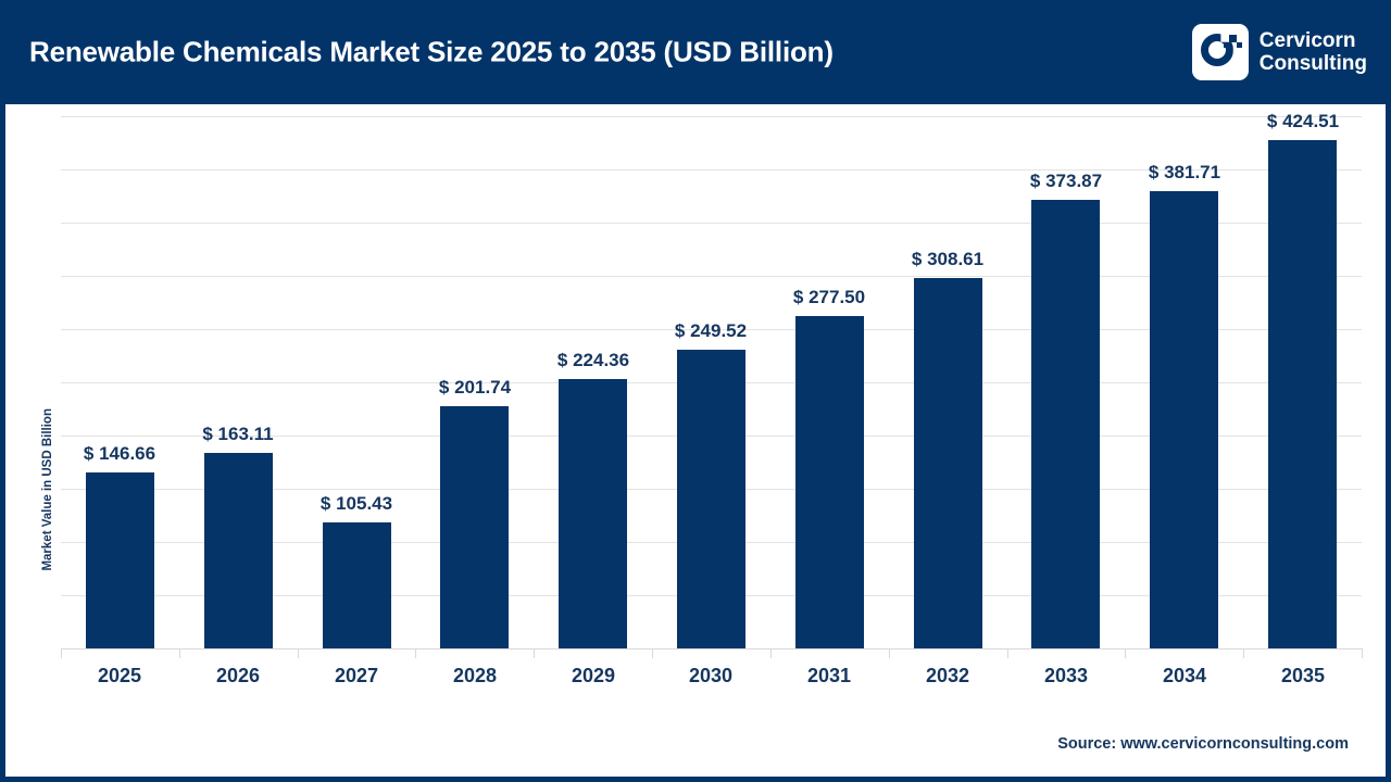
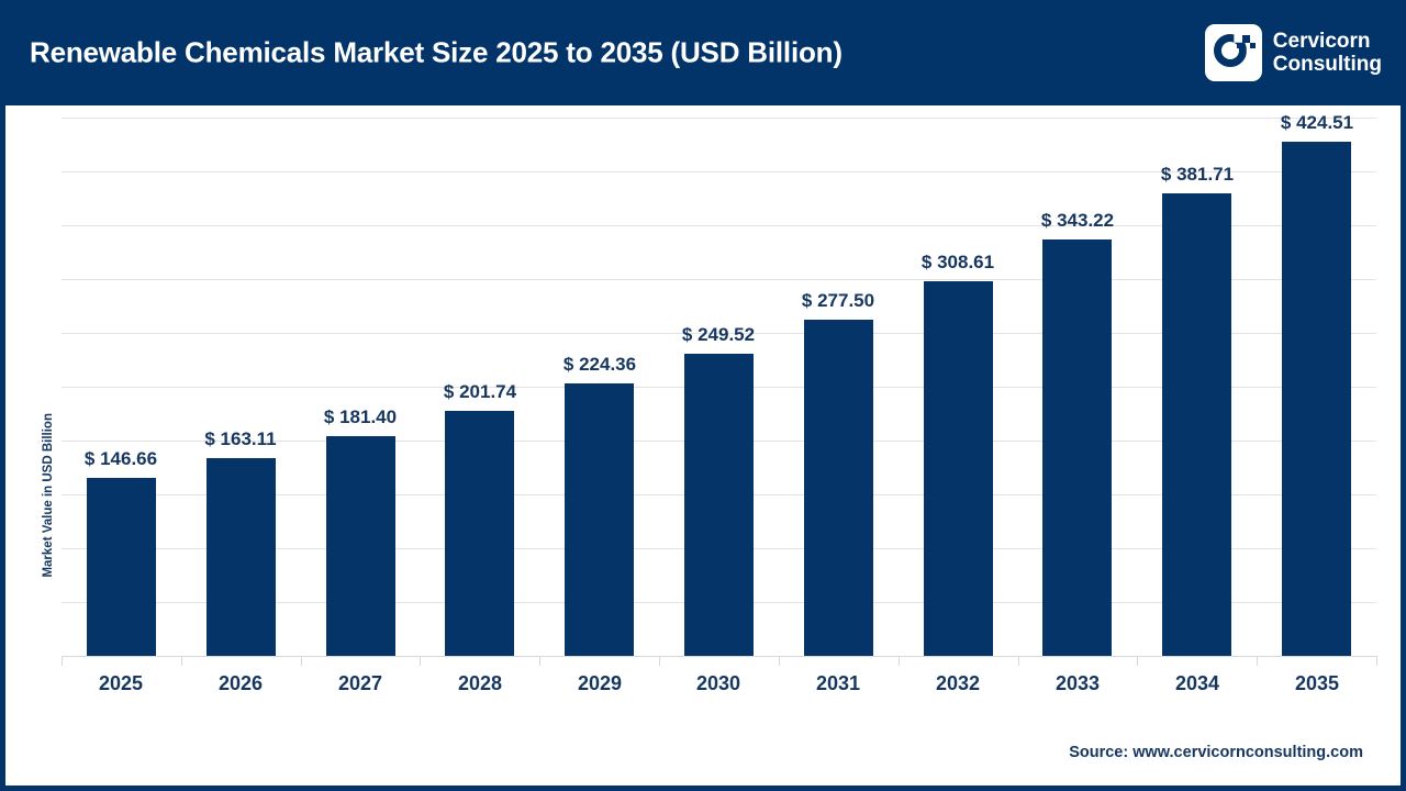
2027: 105.43 -> 181.40
2033: 373.87 -> 343.22
